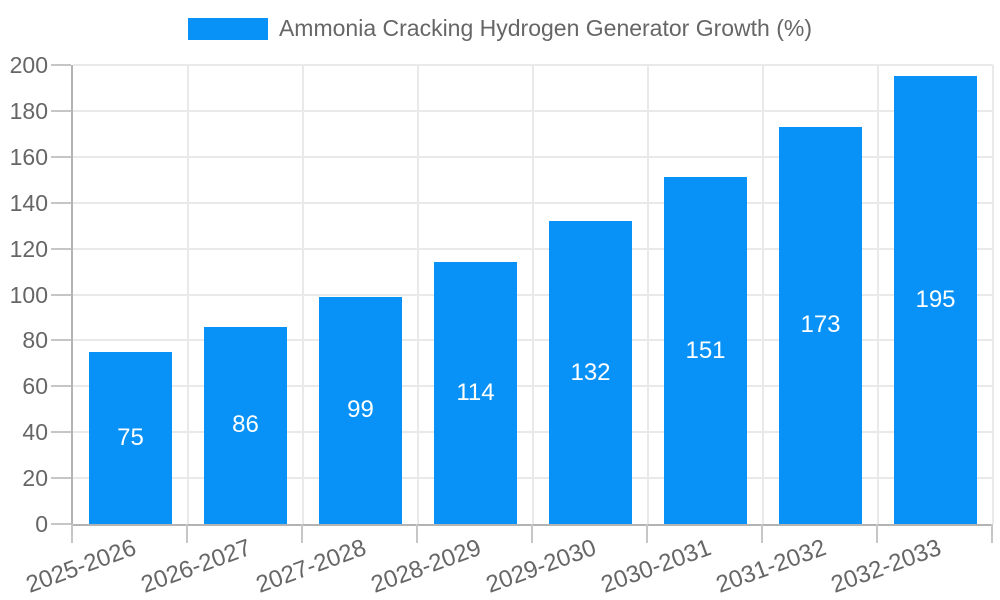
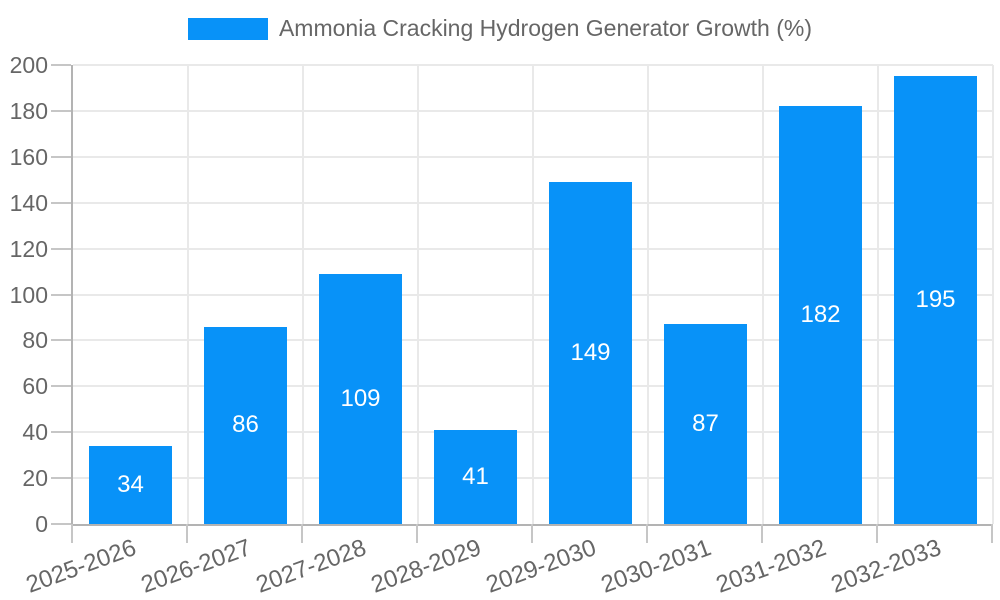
2025-2026: 75 -> 34
2027-2028: 99 -> 109
2028-2029: 114 -> 41
2029-2030: 132 -> 149
2030-2031: 151 -> 87
2031-2032: 173 -> 182
